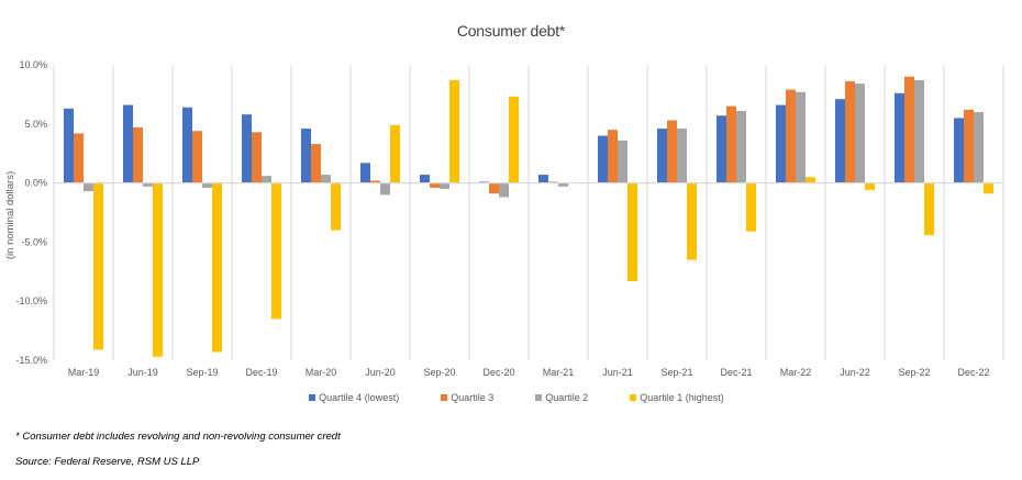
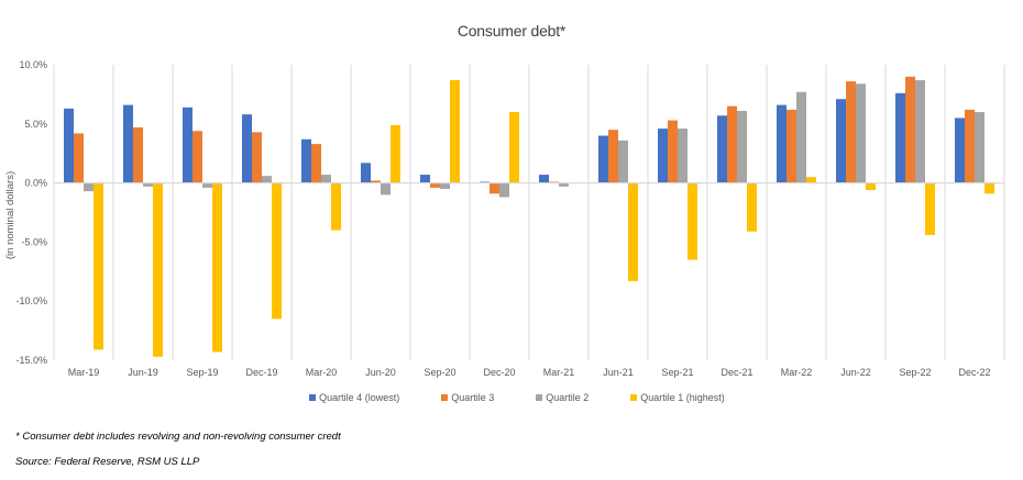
Quartile 4 (lowest)/Mar-20: 4.6% -> 3.7%
Quartile 1 (highest)/Dec-20: 7.3% -> 6.0%
Quartile 3/Mar-22: 7.9% -> 6.2%
